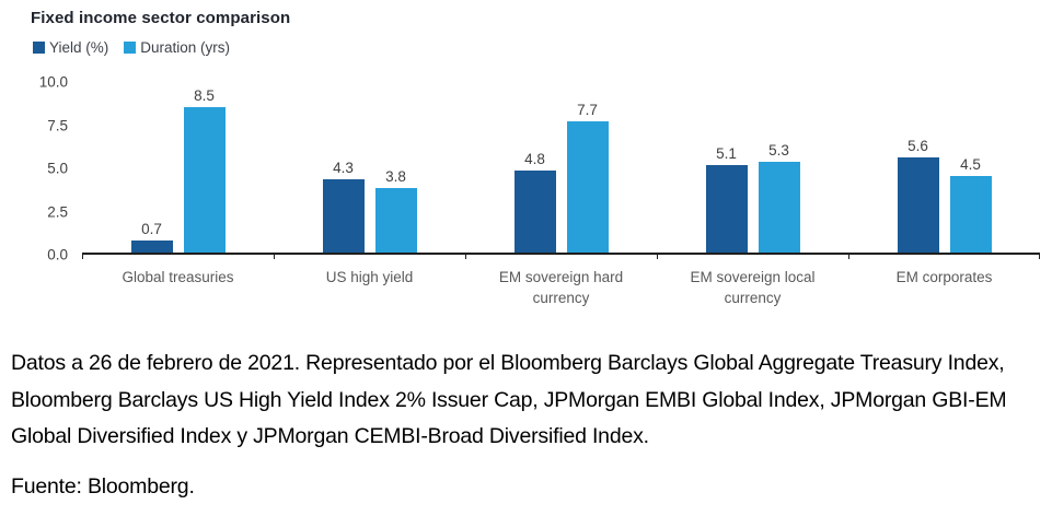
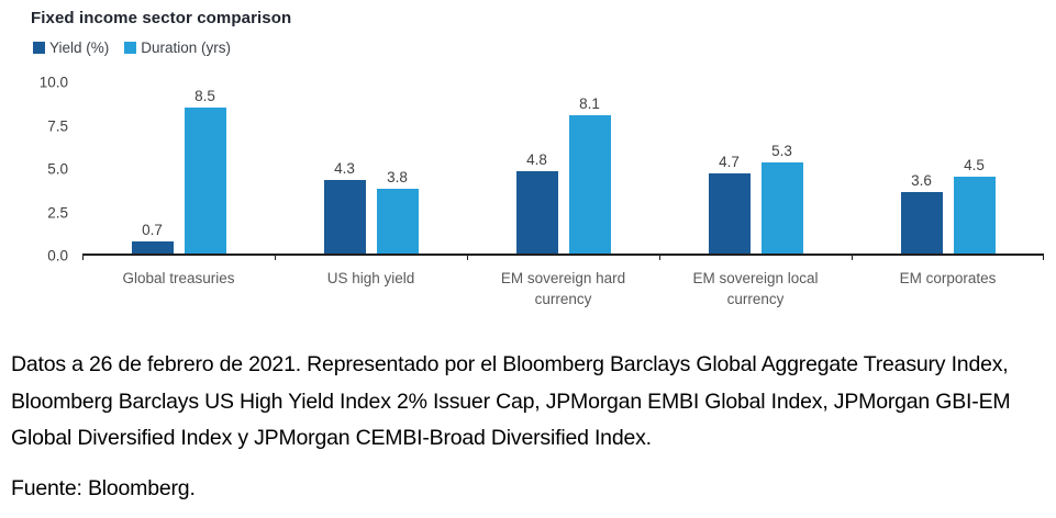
Duration (yrs)/EM sovereign hard currency: 7.7 -> 8.1
Yield (%)/EM sovereign local currency: 5.1 -> 4.7
Yield (%)/EM corporates: 5.6 -> 3.6
